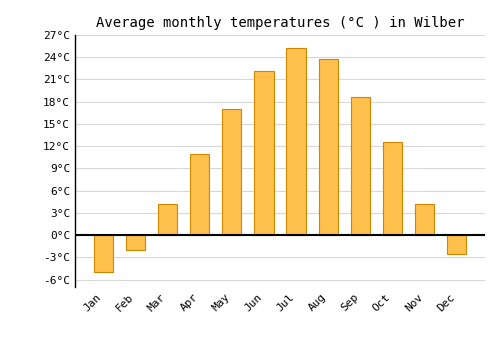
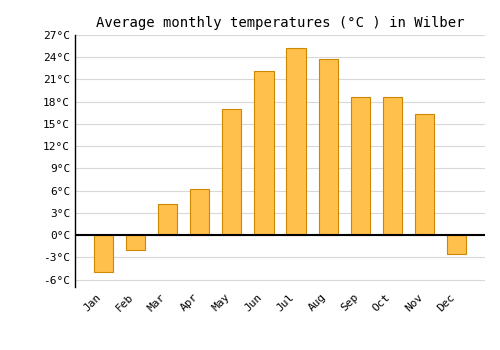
Apr: 11.0°C -> 6.2°C
Oct: 12.5°C -> 18.6°C
Nov: 4.2°C -> 16.4°C
